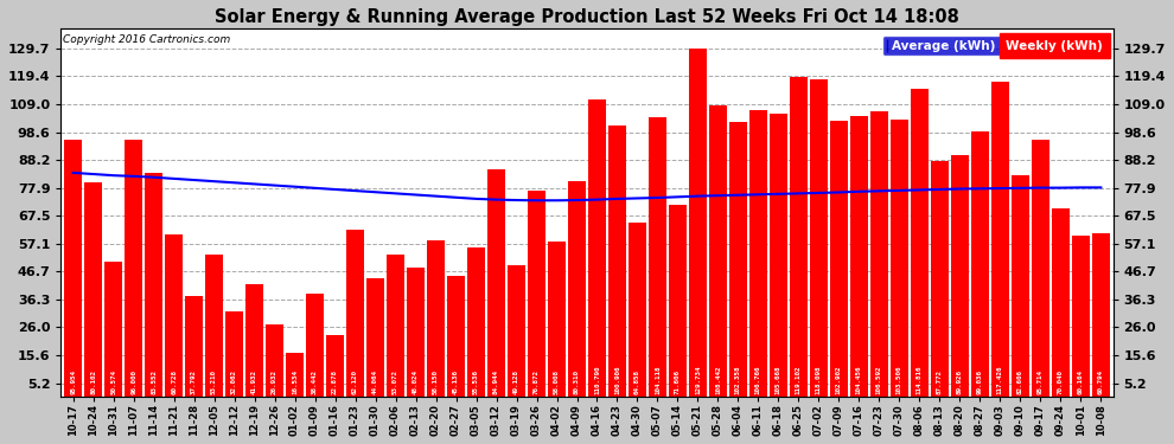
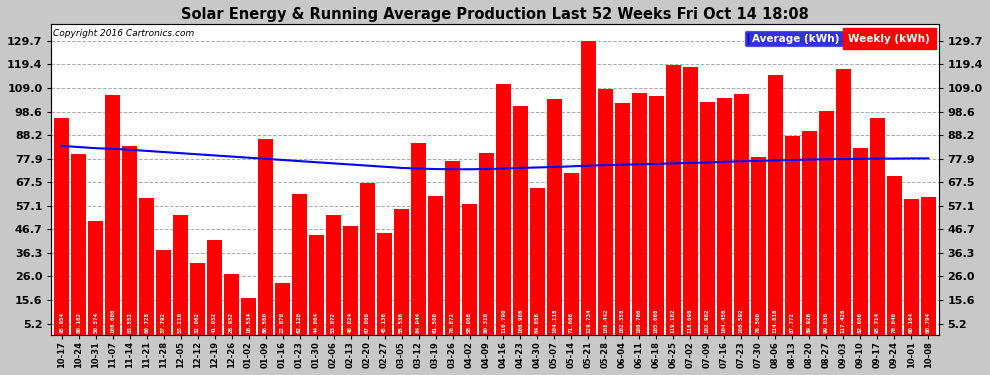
Weekly (kWh)/11-07: 96.0 -> 106.0
Weekly (kWh)/01-09: 38.4 -> 86.5
Weekly (kWh)/02-20: 58.1 -> 67.0
Weekly (kWh)/03-19: 49.1 -> 61.5
Weekly (kWh)/07-30: 103.5 -> 78.5
